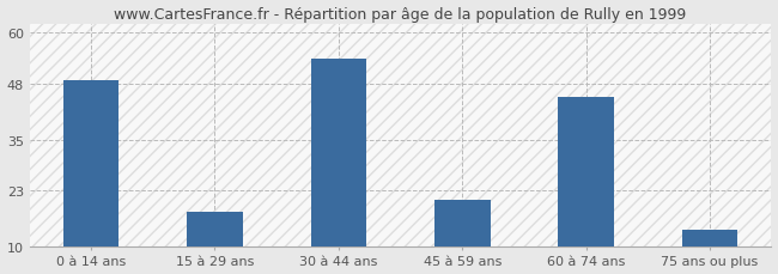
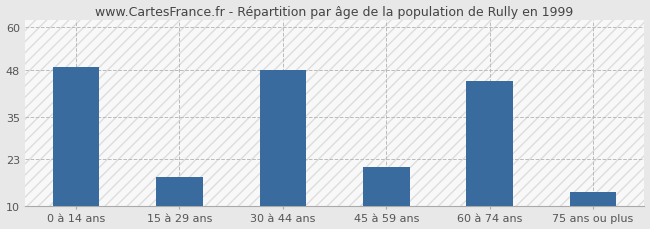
30 à 44 ans: 54 -> 48
